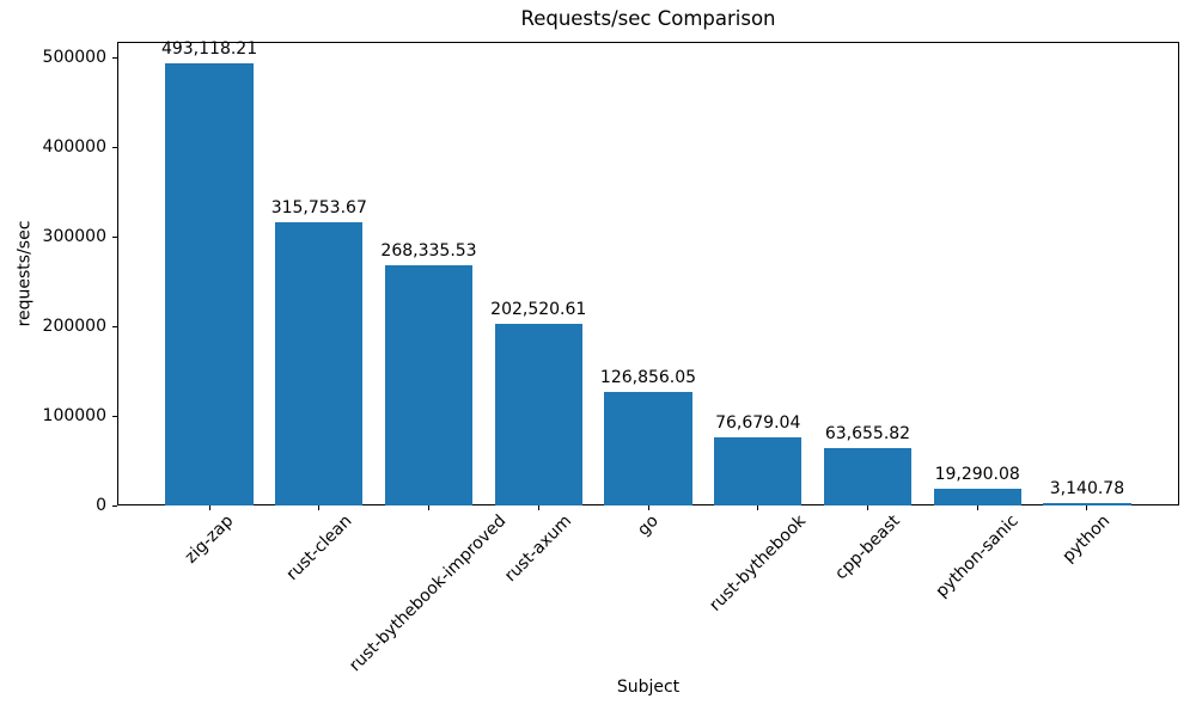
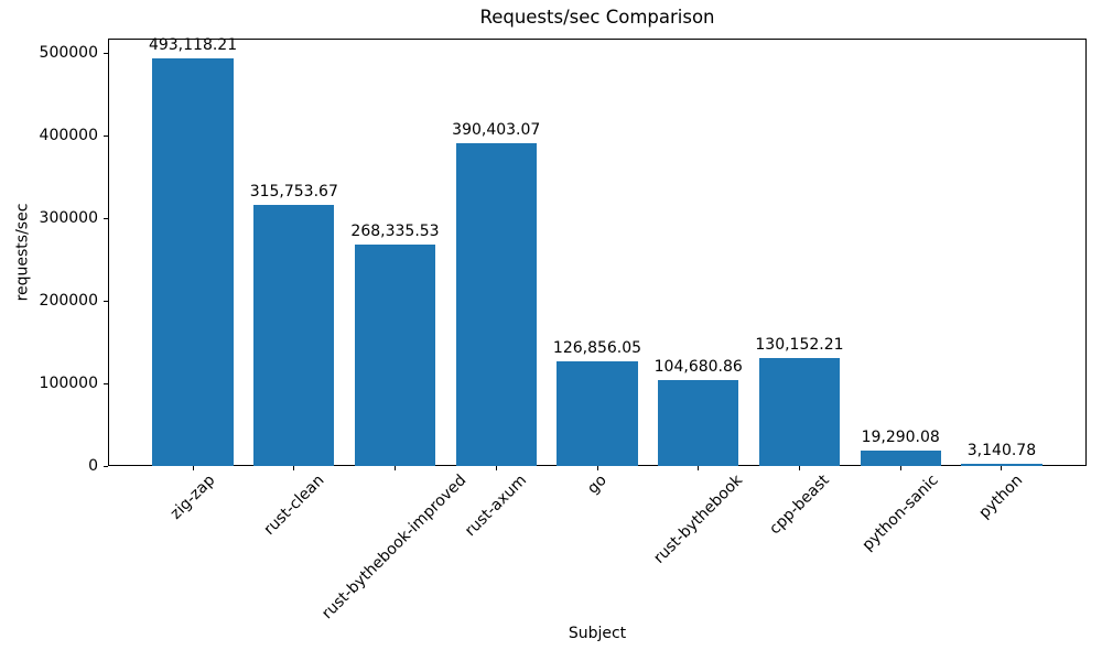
rust-axum: 202,520.61 -> 390,403.07
rust-bythebook: 76,679.04 -> 104,680.86
cpp-beast: 63,655.82 -> 130,152.21
